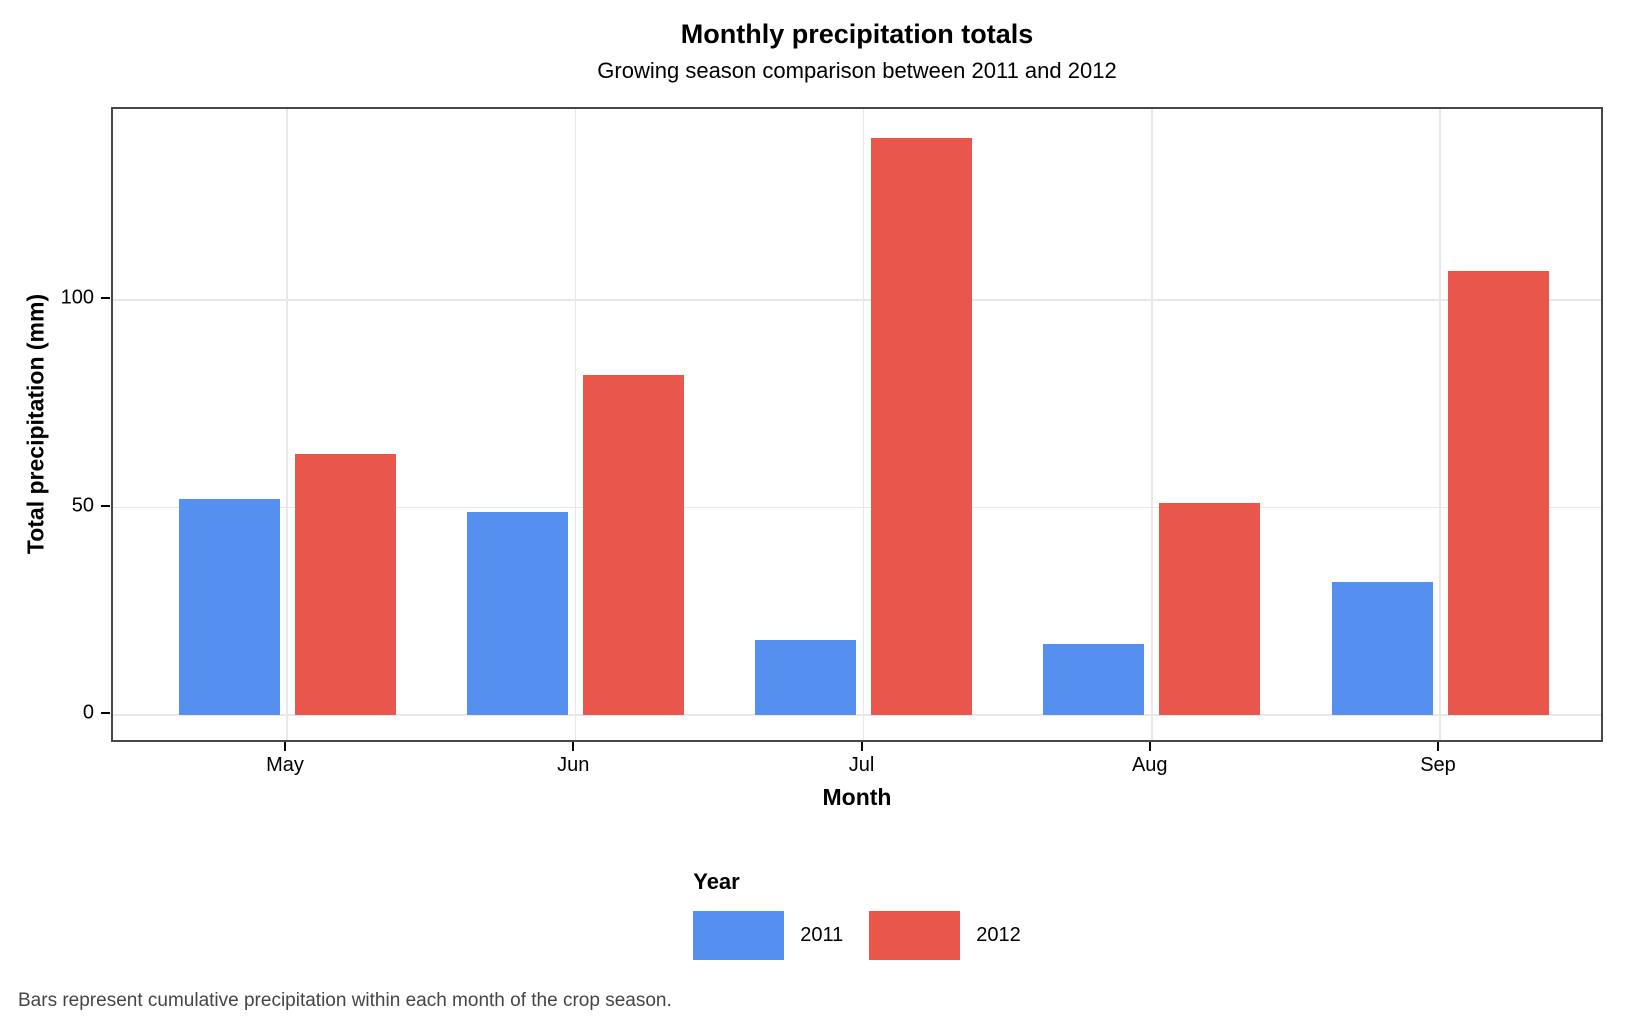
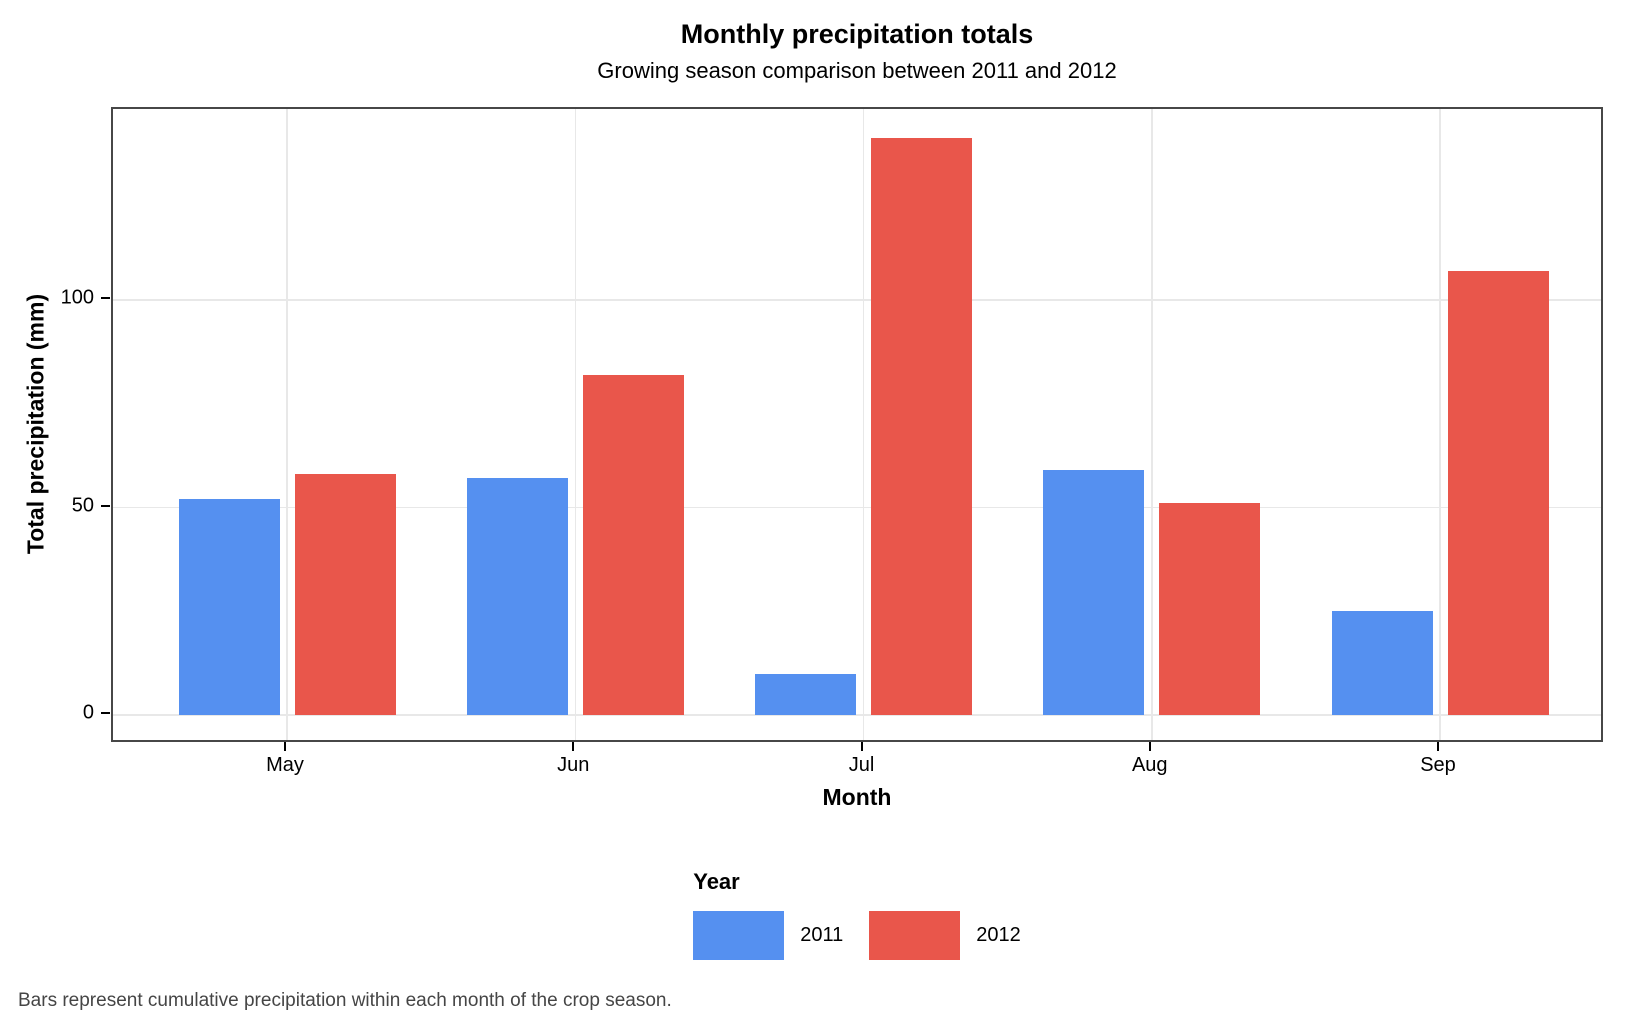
2012/May: 63 -> 58
2011/Jun: 49 -> 57
2011/Jul: 18 -> 10
2011/Aug: 17 -> 59
2011/Sep: 32 -> 25
